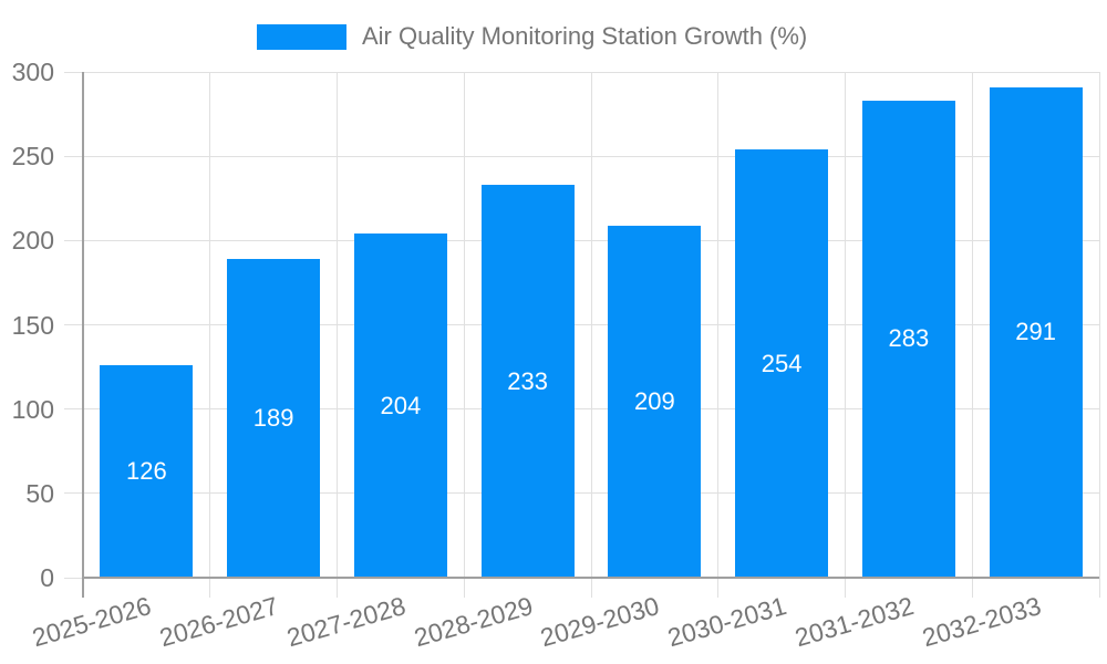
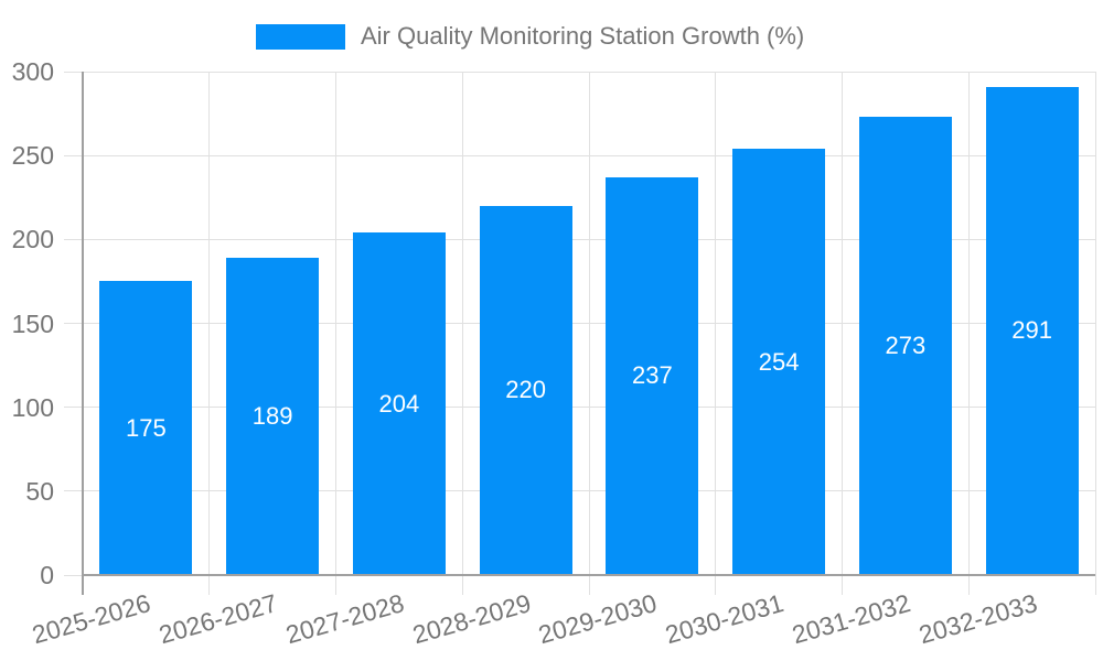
2025-2026: 126 -> 175
2028-2029: 233 -> 220
2029-2030: 209 -> 237
2031-2032: 283 -> 273
